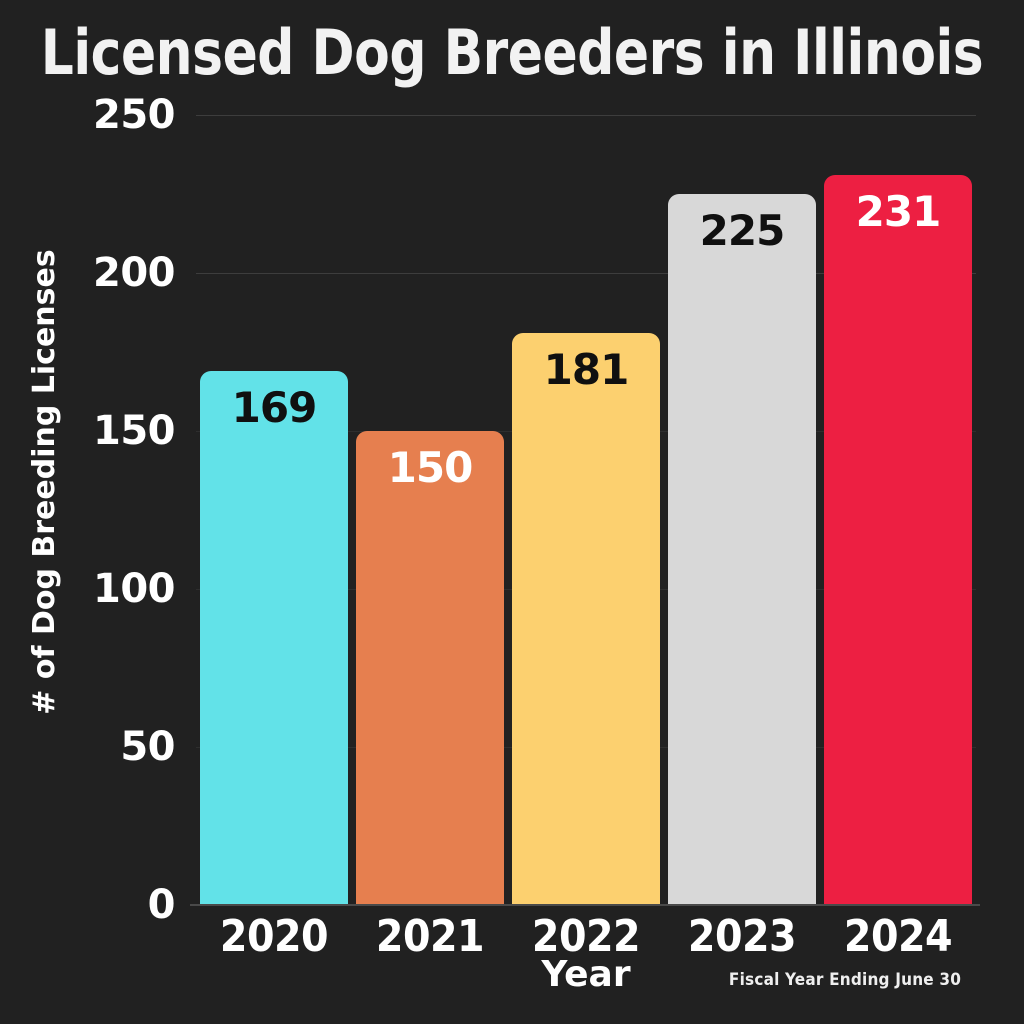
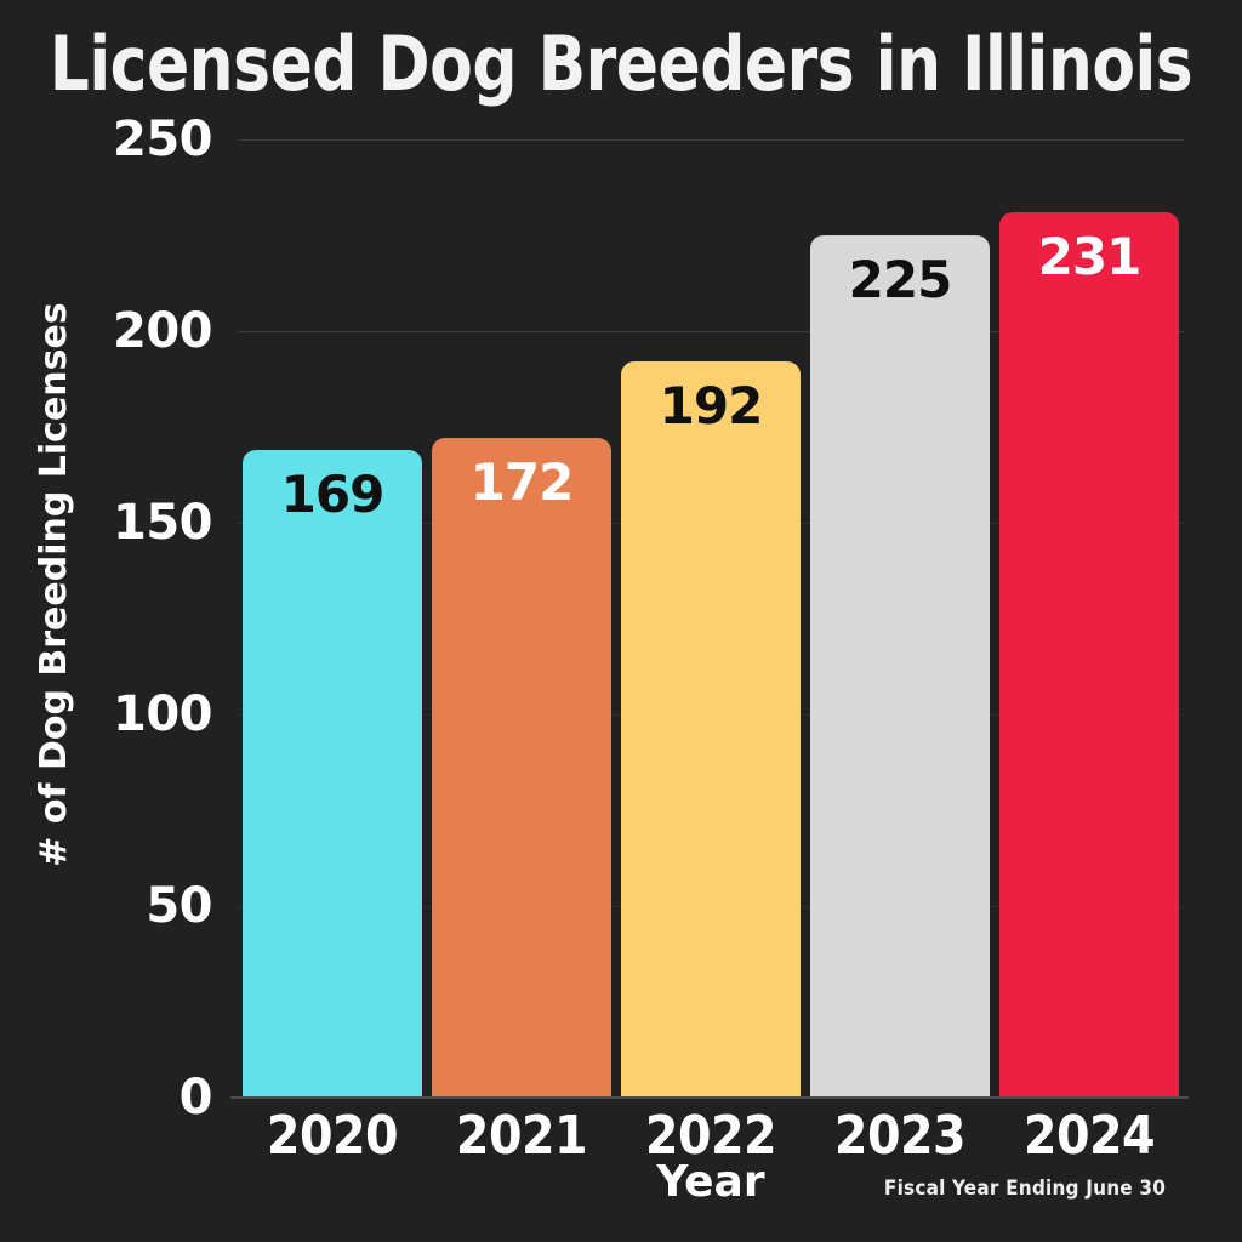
2021: 150 -> 172
2022: 181 -> 192
